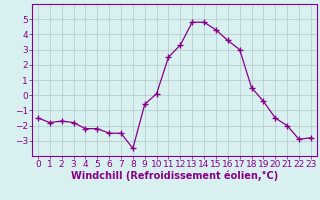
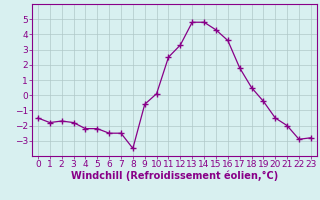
17: 3.0 -> 1.8
